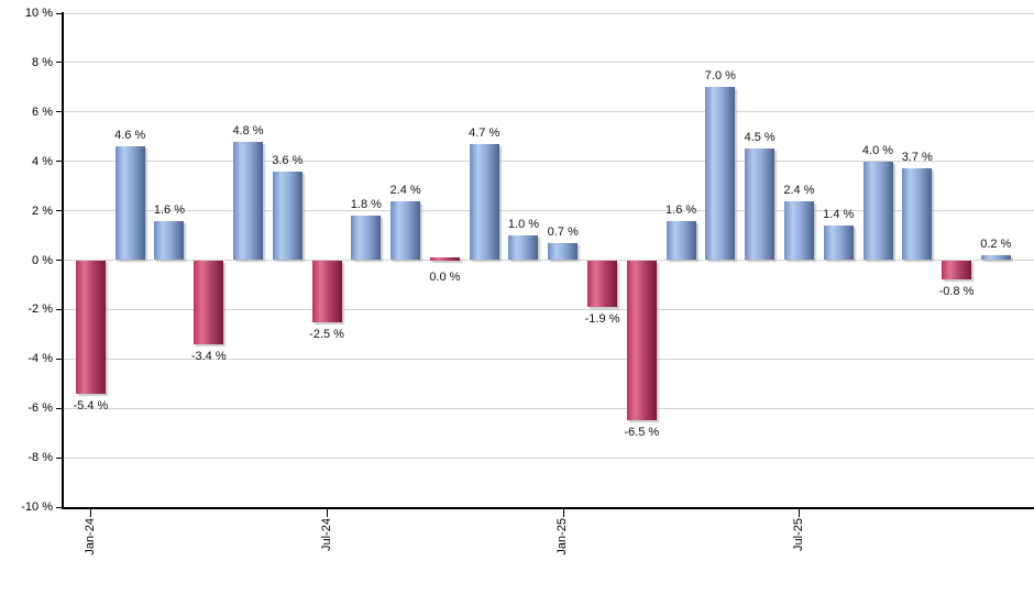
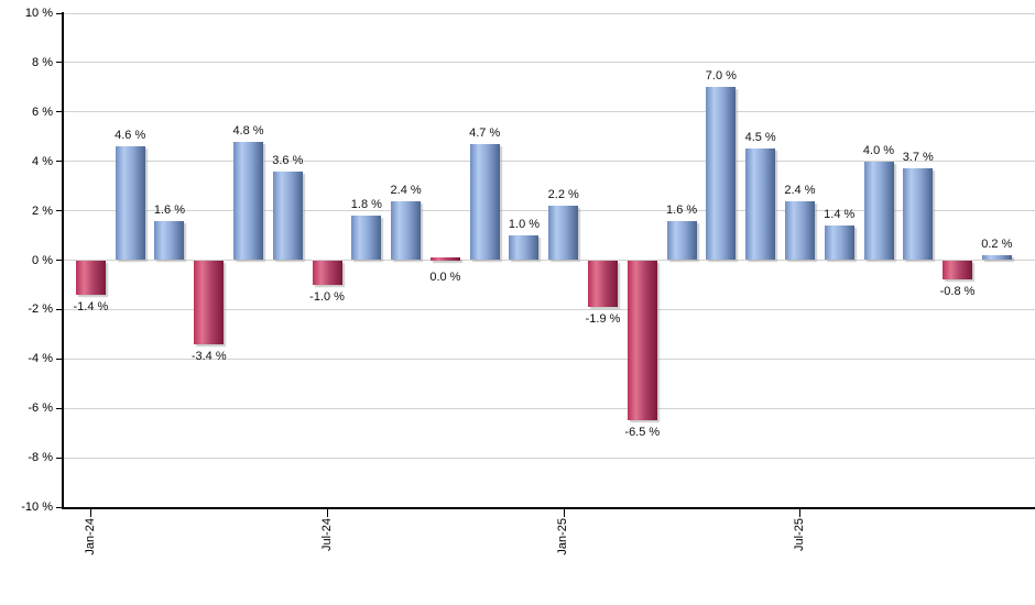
Jan-24: -5.4 -> -1.4
Jul-24: -2.5 -> -1.0
Jan-25: 0.7 -> 2.2
